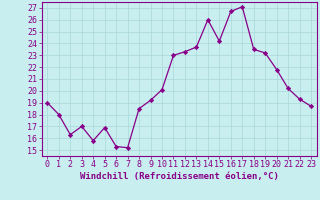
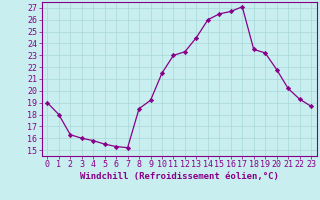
3: 17.0 -> 16.0
5: 16.9 -> 15.5
10: 20.1 -> 21.5
13: 23.7 -> 24.5
15: 24.2 -> 26.5
